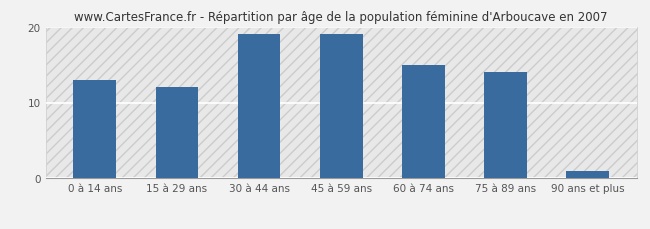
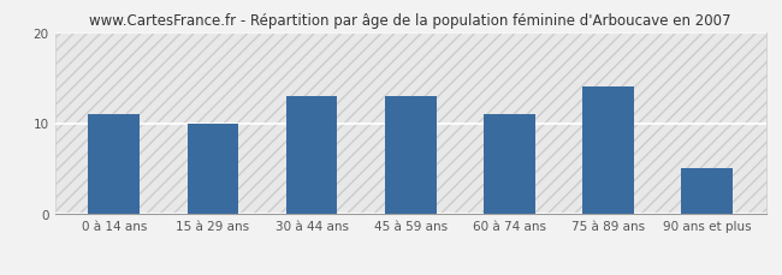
0 à 14 ans: 13 -> 11
15 à 29 ans: 12 -> 10
30 à 44 ans: 19 -> 13
45 à 59 ans: 19 -> 13
60 à 74 ans: 15 -> 11
90 ans et plus: 1 -> 5
